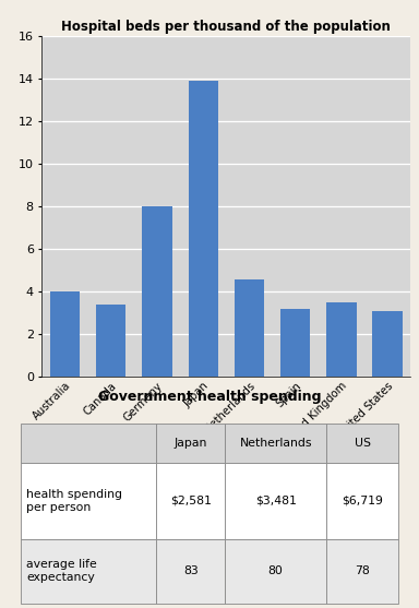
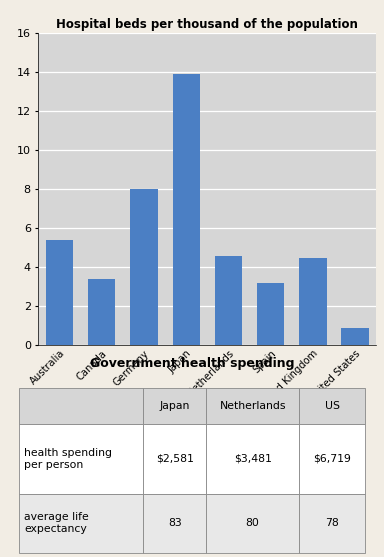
Australia: 4.0 -> 5.4
United Kingdom: 3.5 -> 4.5
United States: 3.1 -> 0.9
